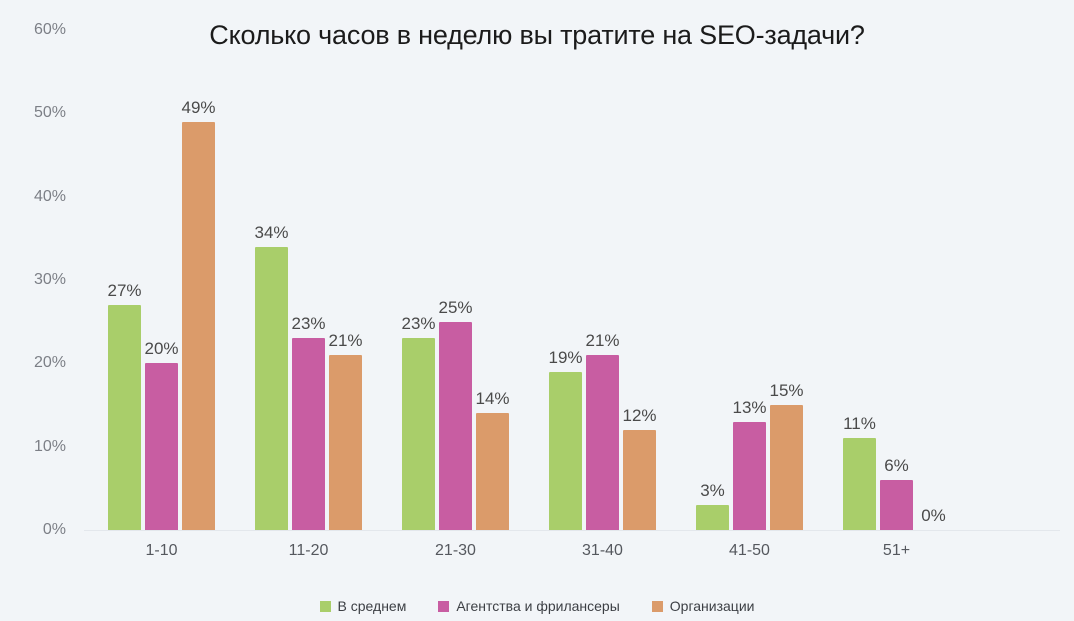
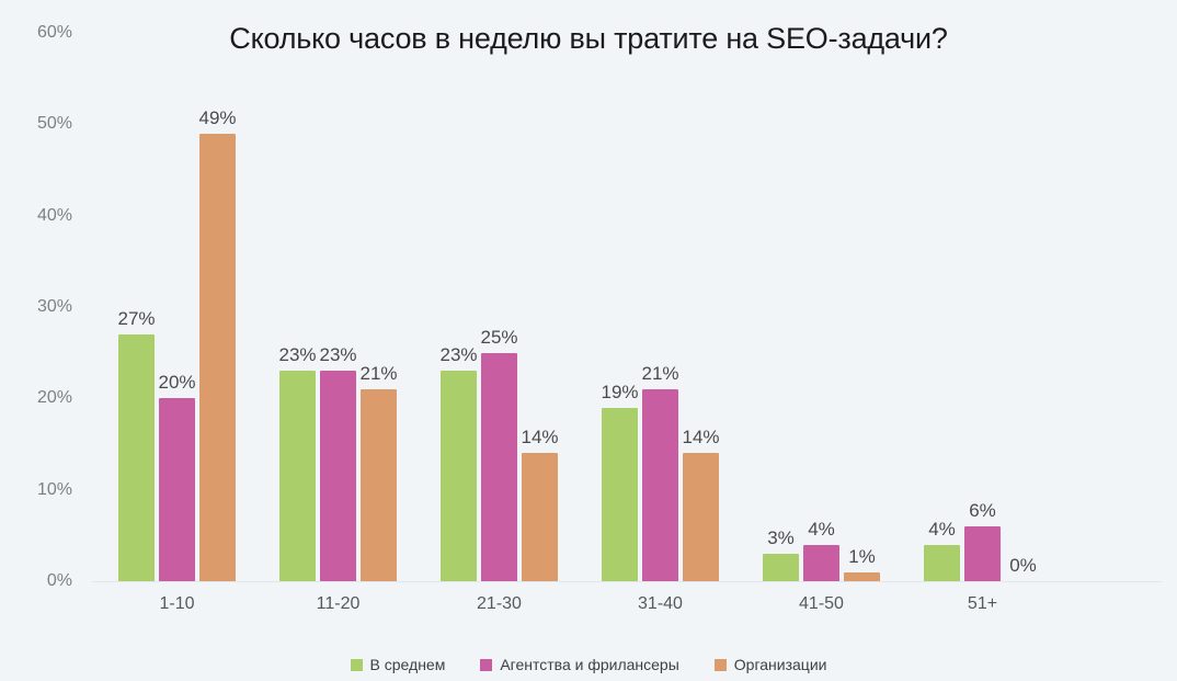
В среднем/11-20: 34% -> 23%
Организации/31-40: 12% -> 14%
Агентства и фрилансеры/41-50: 13% -> 4%
Организации/41-50: 15% -> 1%
В среднем/51+: 11% -> 4%
